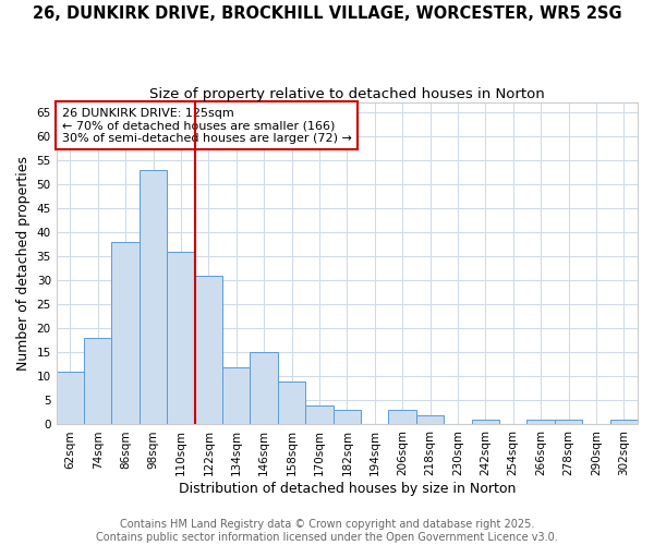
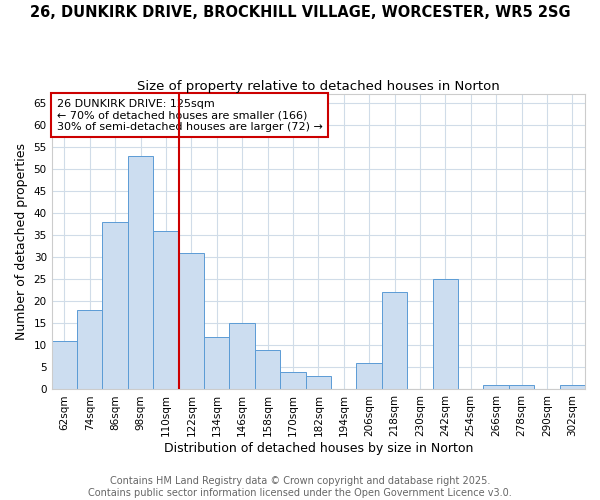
206sqm: 3 -> 6
218sqm: 2 -> 22
242sqm: 1 -> 25
